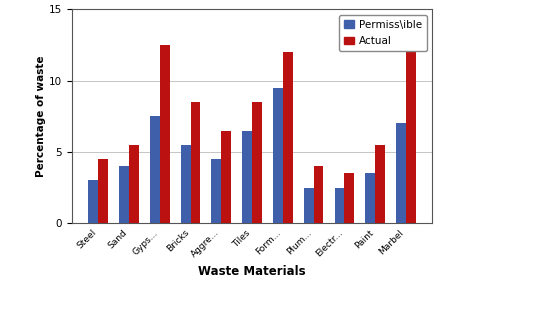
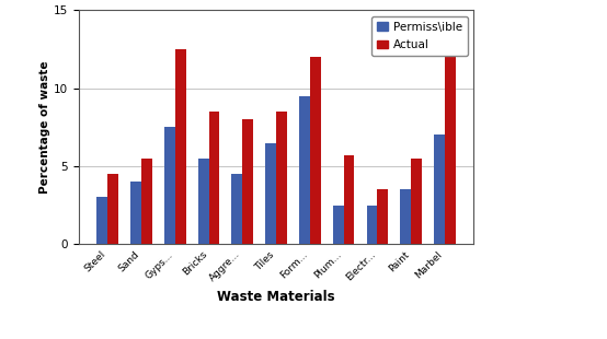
Actual/Aggre...: 6.5 -> 8.0
Actual/Plum...: 4.0 -> 5.7
